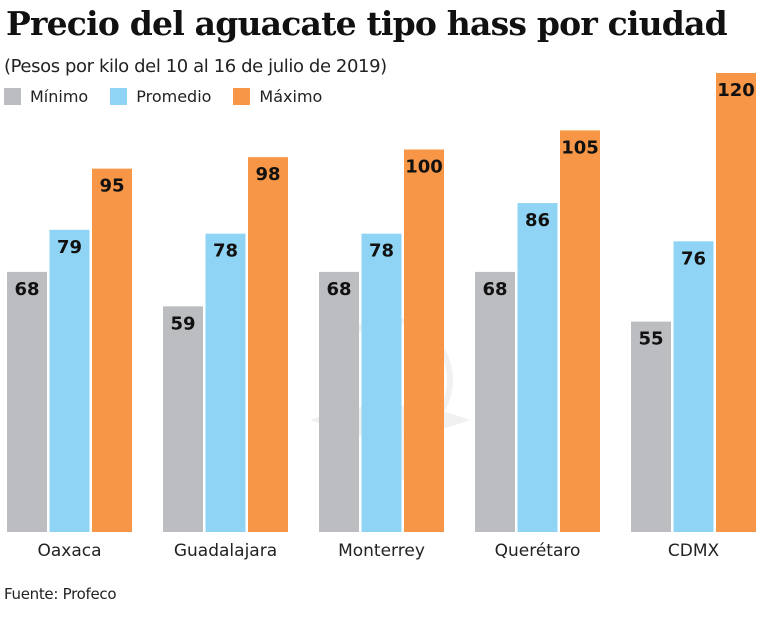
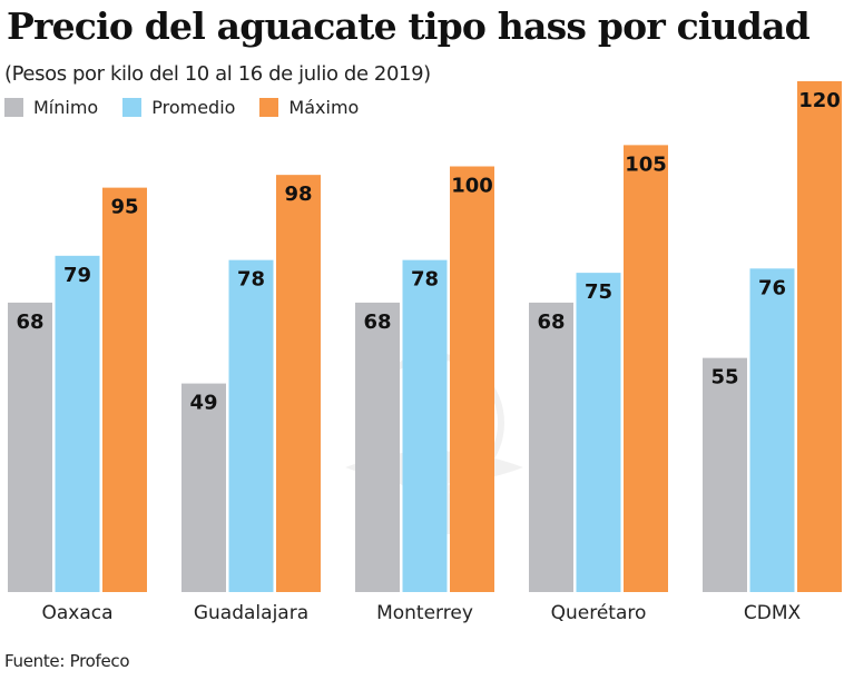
Mínimo/Guadalajara: 59 -> 49
Promedio/Querétaro: 86 -> 75
